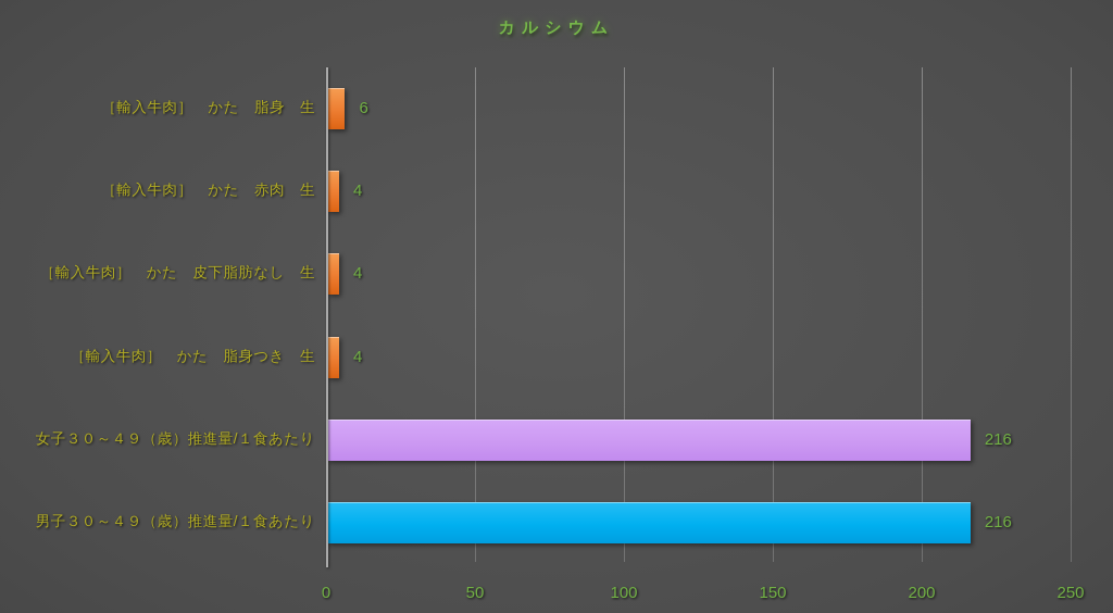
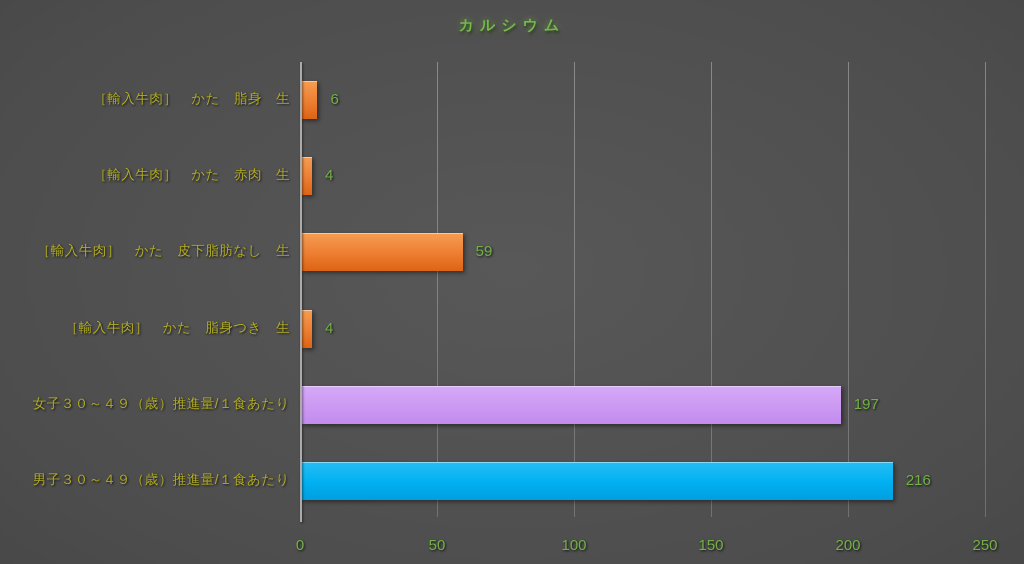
［輸入牛肉］ かた 皮下脂肪なし 生: 4 -> 59
女子３０～４９（歳）推進量/１食あたり: 216 -> 197
